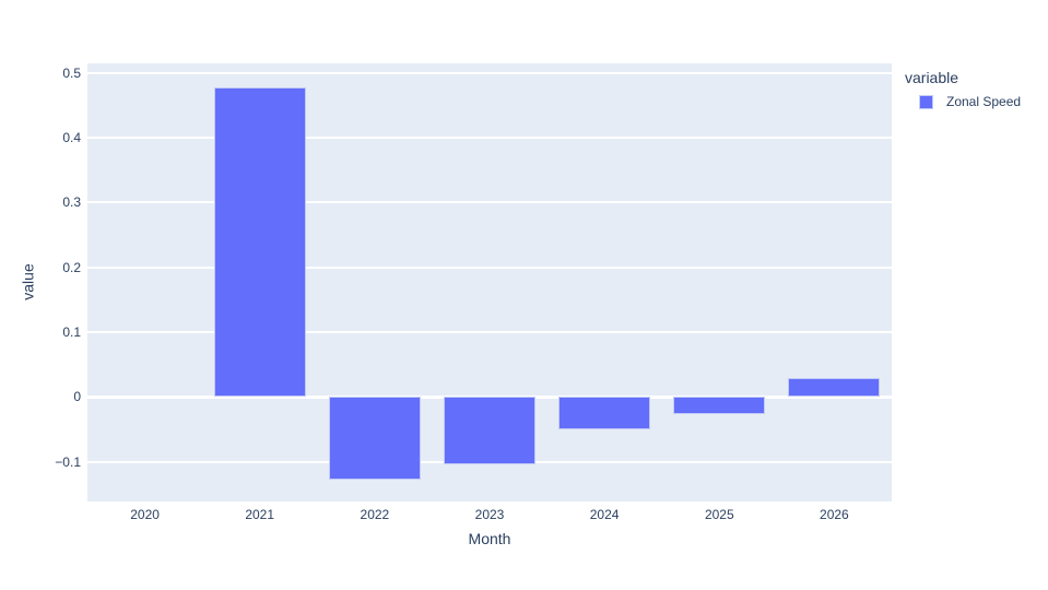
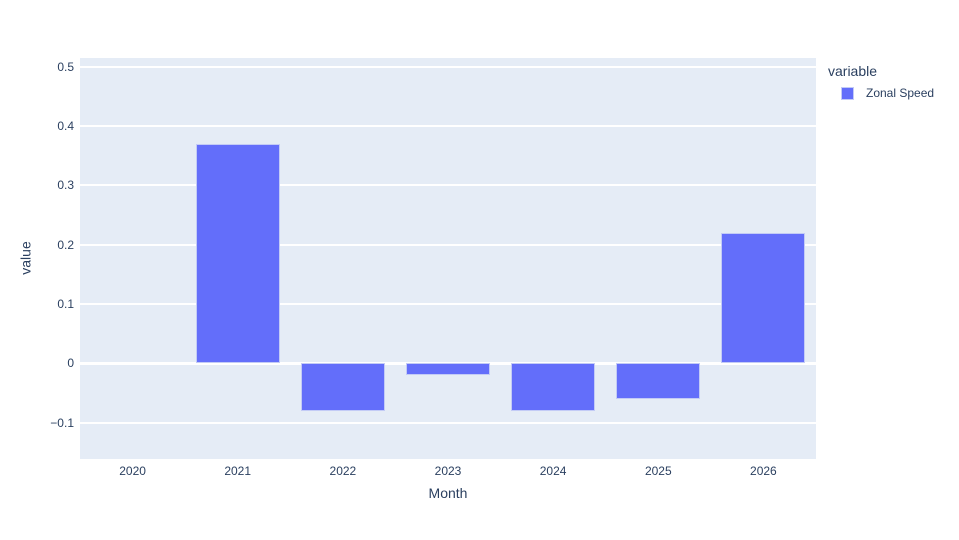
2021: 0.48 -> 0.37
2022: -0.13 -> -0.08
2023: -0.10 -> -0.02
2024: -0.05 -> -0.08
2025: -0.03 -> -0.06
2026: 0.03 -> 0.22
